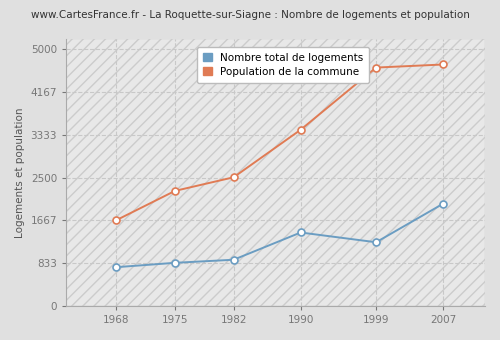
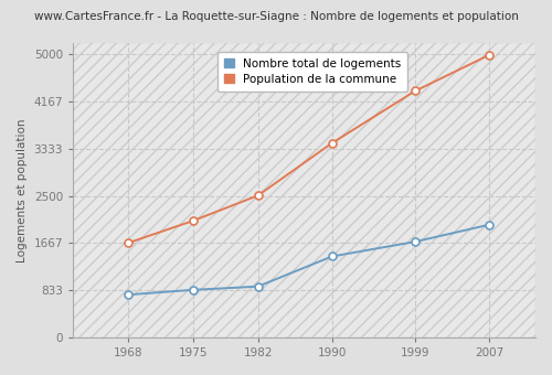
Population de la commune/1975: 2240 -> 2060
Nombre total de logements/1999: 1240 -> 1690
Population de la commune/1999: 4640 -> 4350
Population de la commune/2007: 4700 -> 4980
